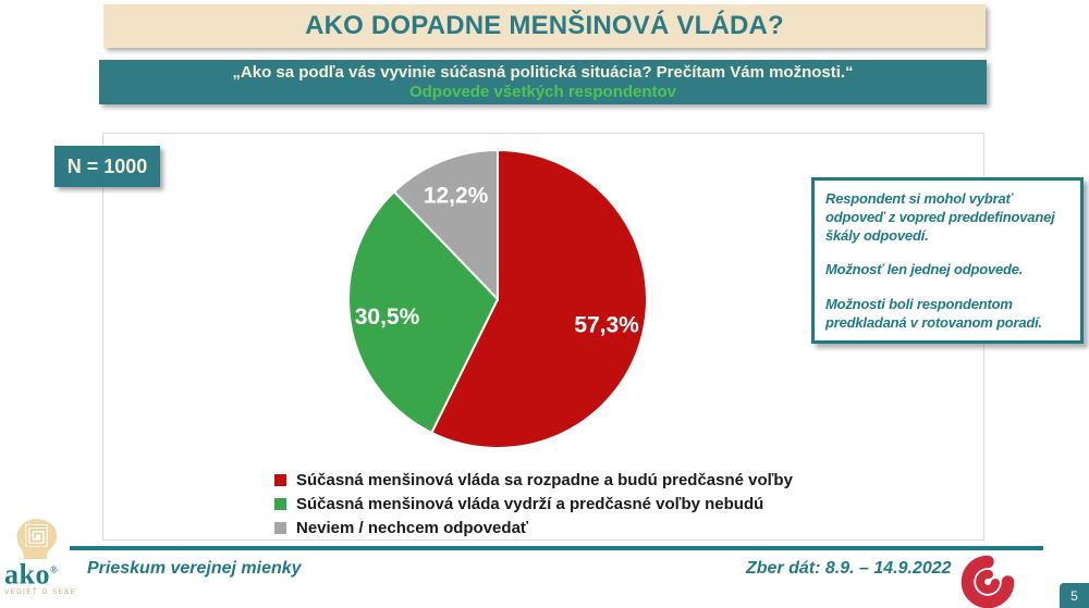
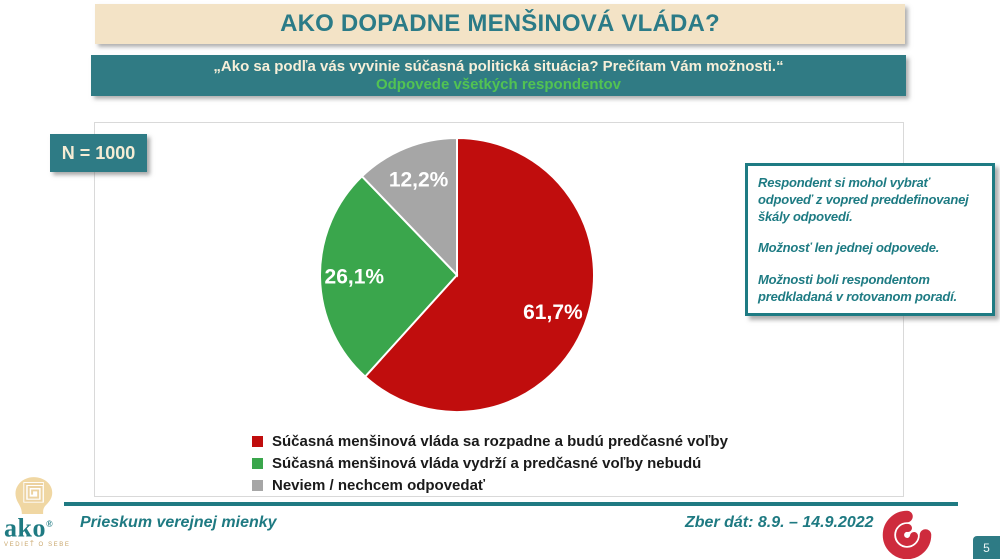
Súčasná menšinová vláda sa rozpadne a budú predčasné voľby: 57,3% -> 61,7%
Súčasná menšinová vláda vydrží a predčasné voľby nebudú: 30,5% -> 26,1%
